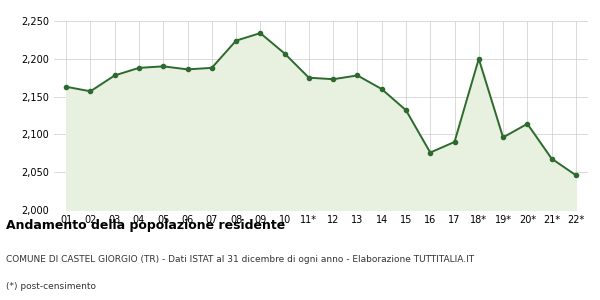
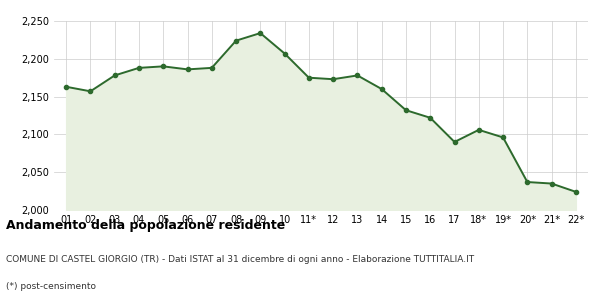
16: 2,076 -> 2,122
18*: 2,200 -> 2,106
20*: 2,114 -> 2,037
21*: 2,068 -> 2,035
22*: 2,046 -> 2,024
